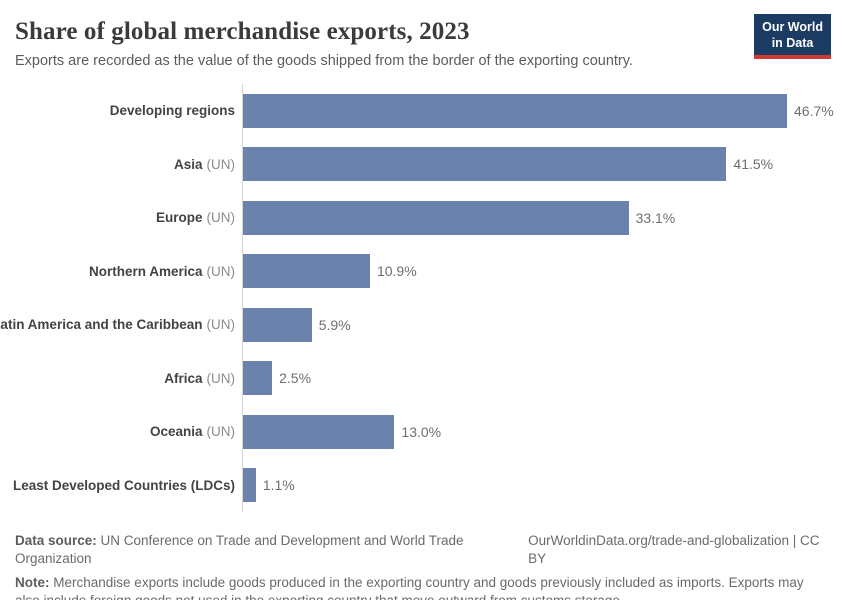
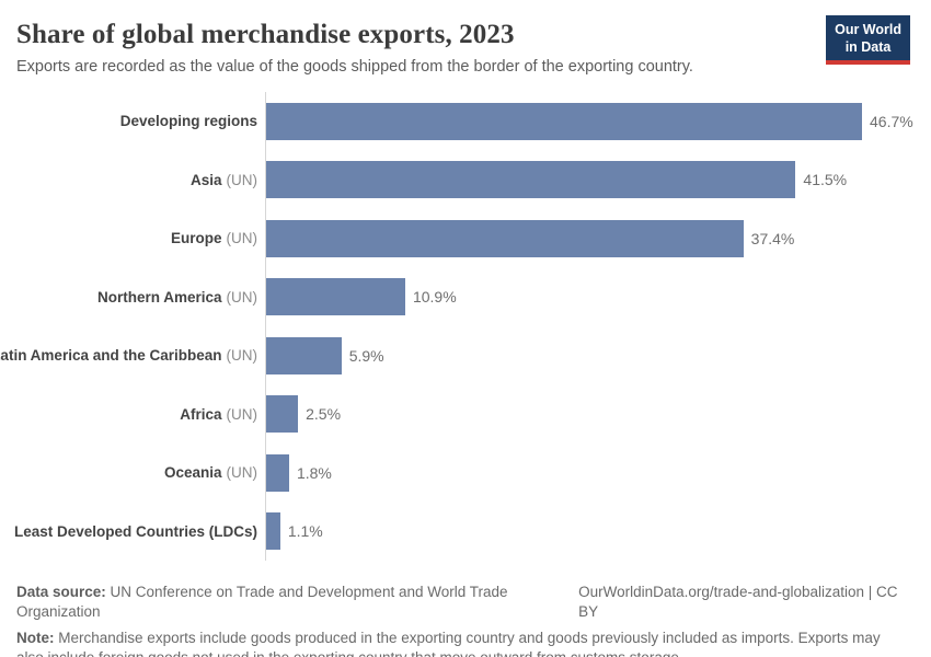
Europe (UN): 33.1% -> 37.4%
Oceania (UN): 13.0% -> 1.8%
